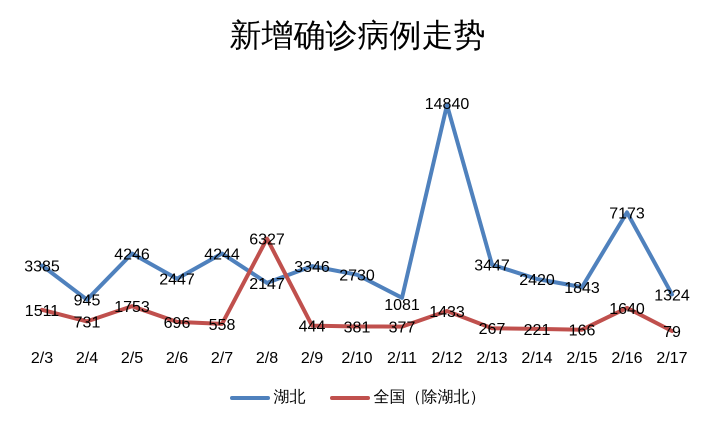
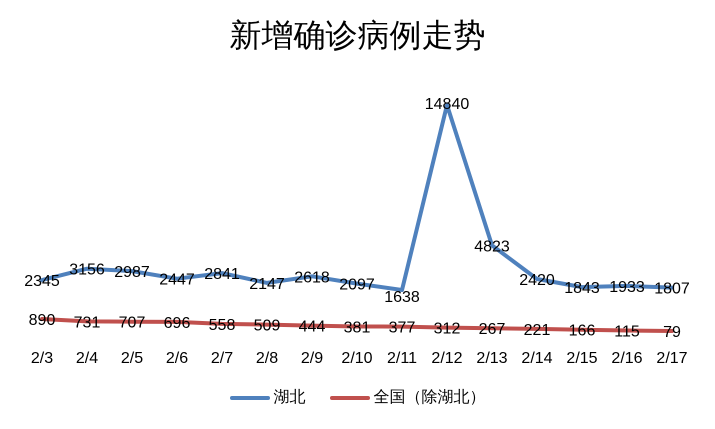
湖北/2/3: 3385 -> 2345
全国（除湖北）/2/3: 1511 -> 890
湖北/2/4: 945 -> 3156
湖北/2/5: 4246 -> 2987
全国（除湖北）/2/5: 1753 -> 707
湖北/2/7: 4244 -> 2841
全国（除湖北）/2/8: 6327 -> 509
湖北/2/9: 3346 -> 2618
湖北/2/10: 2730 -> 2097
湖北/2/11: 1081 -> 1638
全国（除湖北）/2/12: 1433 -> 312
湖北/2/13: 3447 -> 4823
湖北/2/16: 7173 -> 1933
全国（除湖北）/2/16: 1640 -> 115
湖北/2/17: 1324 -> 1807
